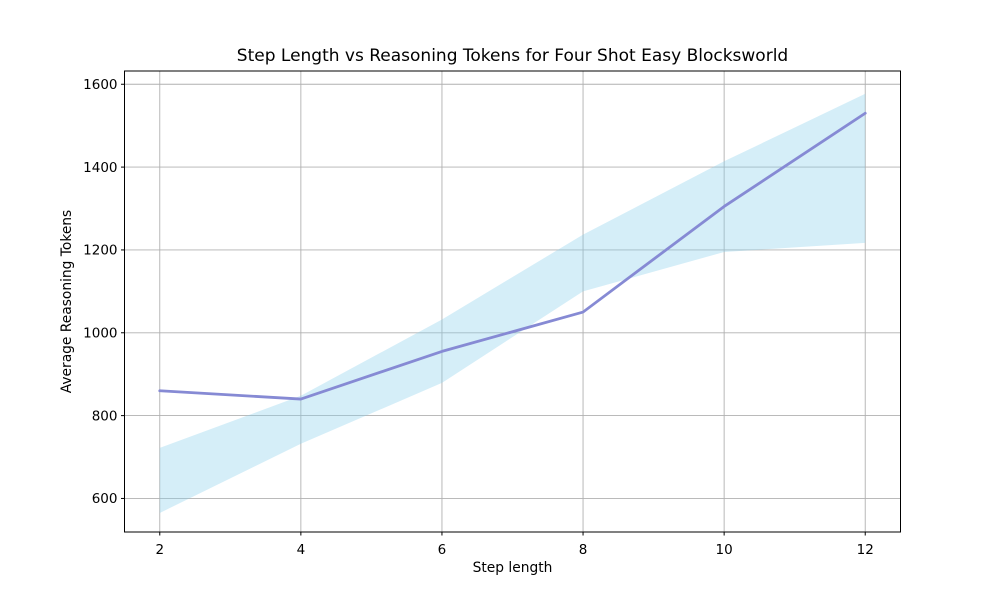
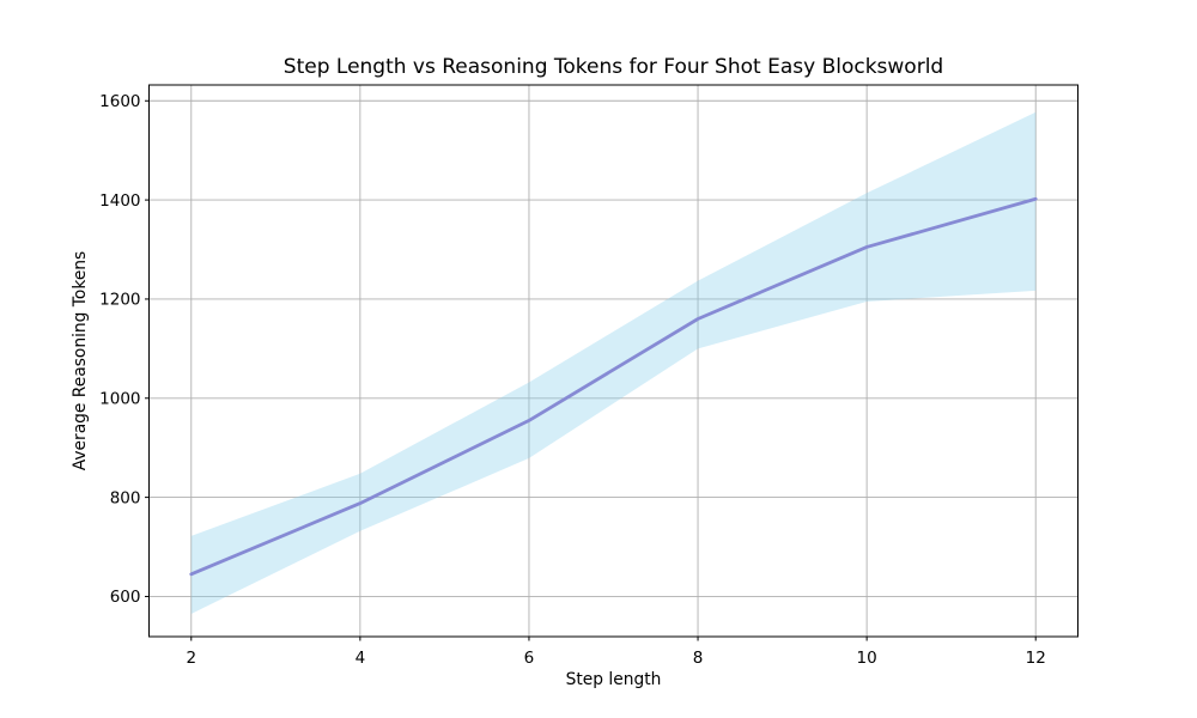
2: 860 -> 640
4: 840 -> 790
8: 1050 -> 1160
12: 1530 -> 1400
